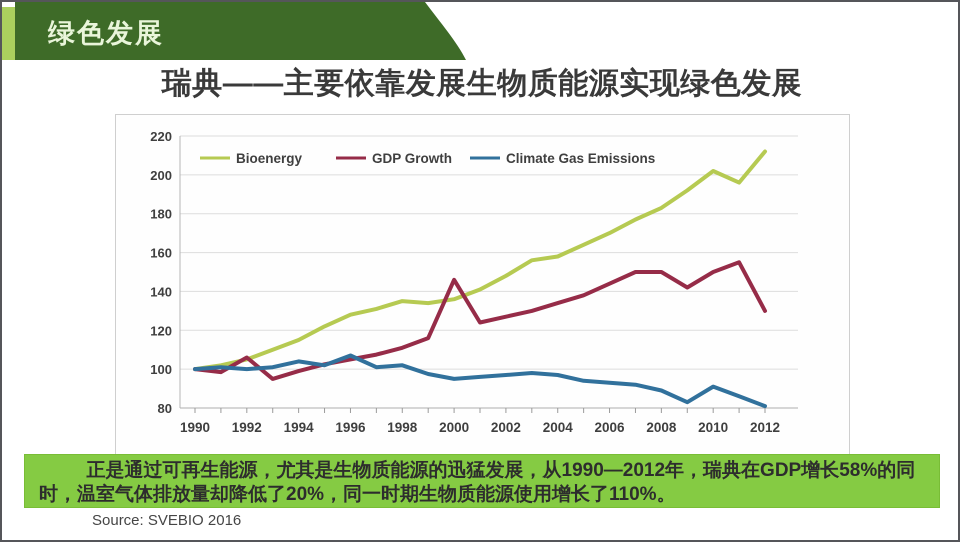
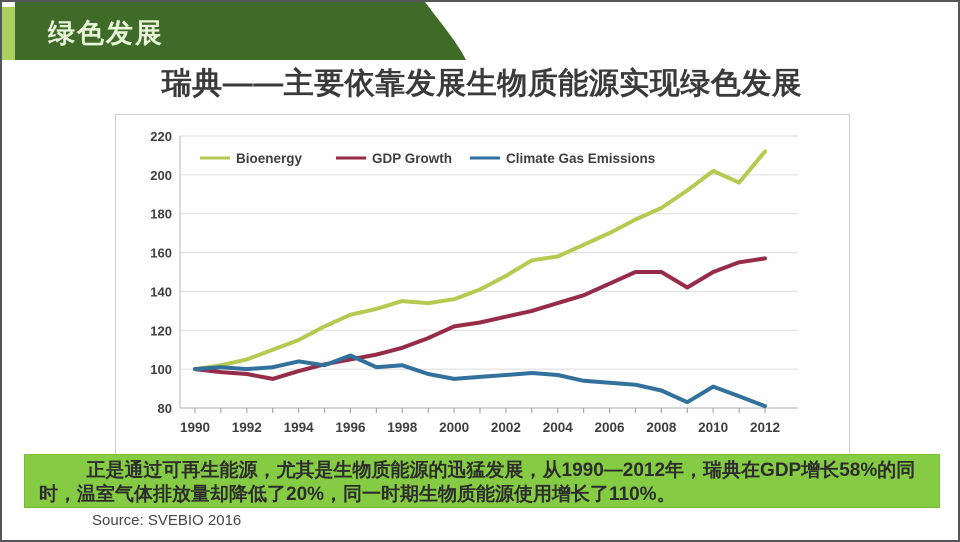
GDP Growth/1992: 106 -> 98
GDP Growth/2000: 146 -> 122
GDP Growth/2012: 130 -> 157
